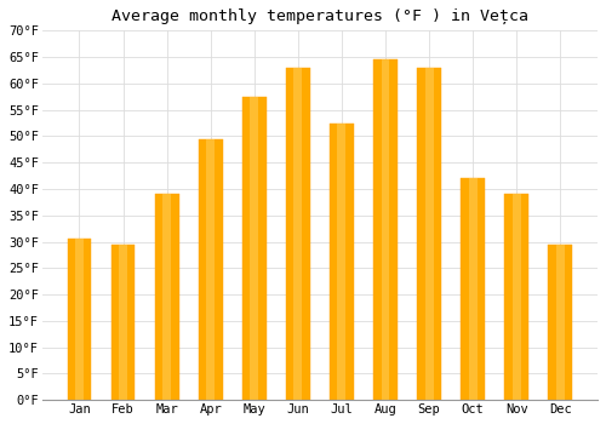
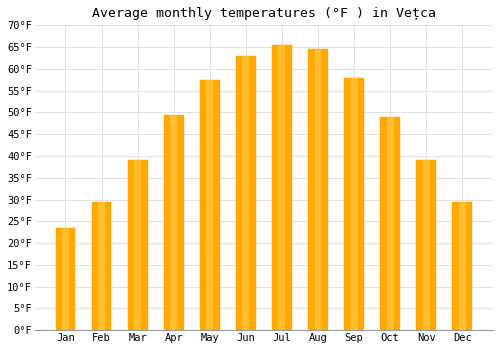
Jan: 30.5°F -> 23.5°F
Jul: 52.5°F -> 65.5°F
Sep: 63.0°F -> 58.0°F
Oct: 42.0°F -> 49.0°F
